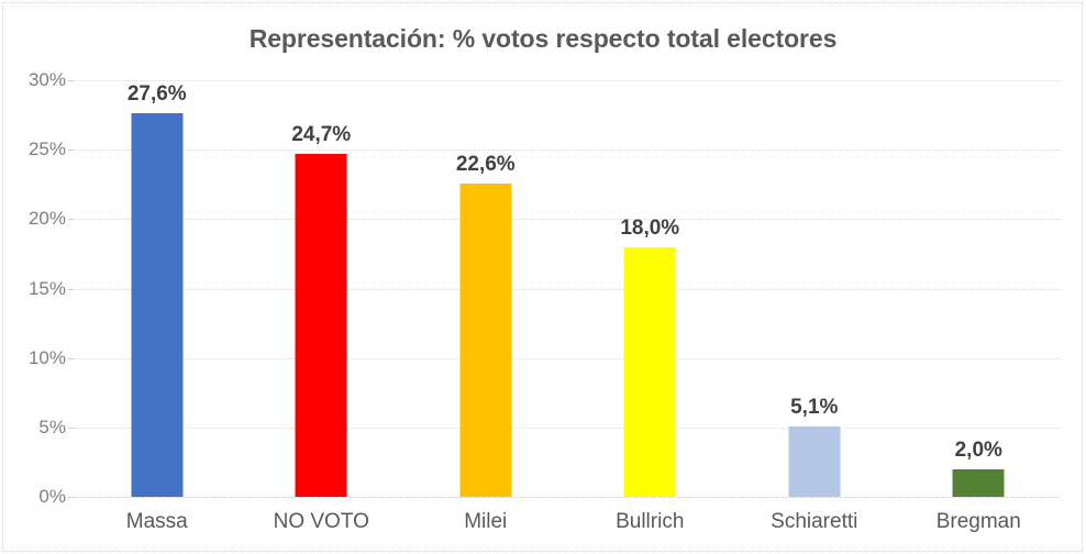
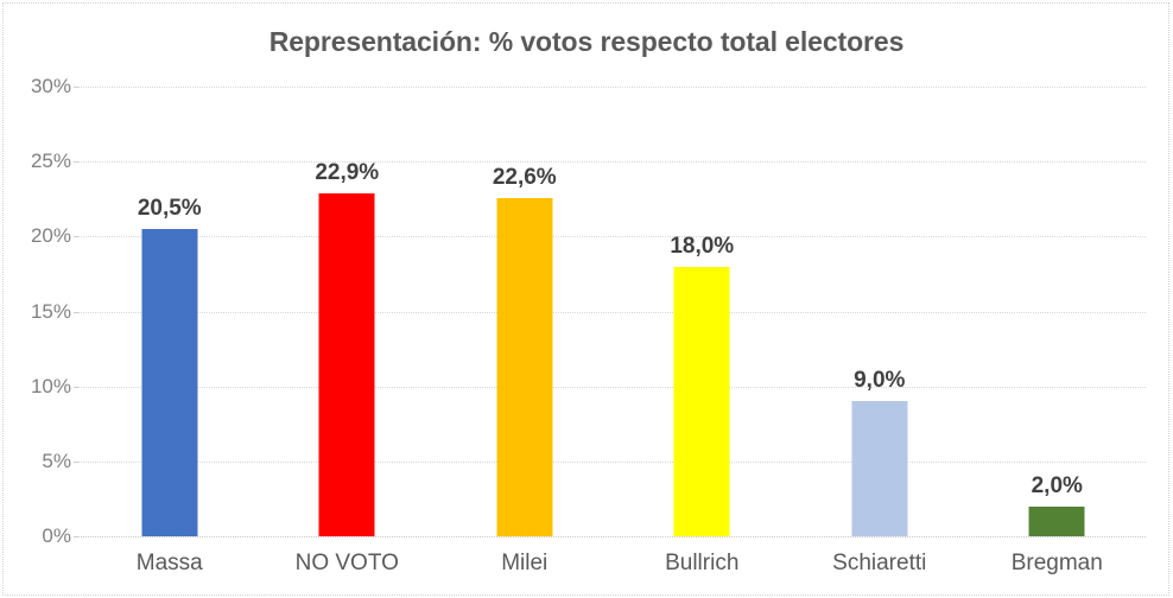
Massa: 27,6% -> 20,5%
NO VOTO: 24,7% -> 22,9%
Schiaretti: 5,1% -> 9,0%
